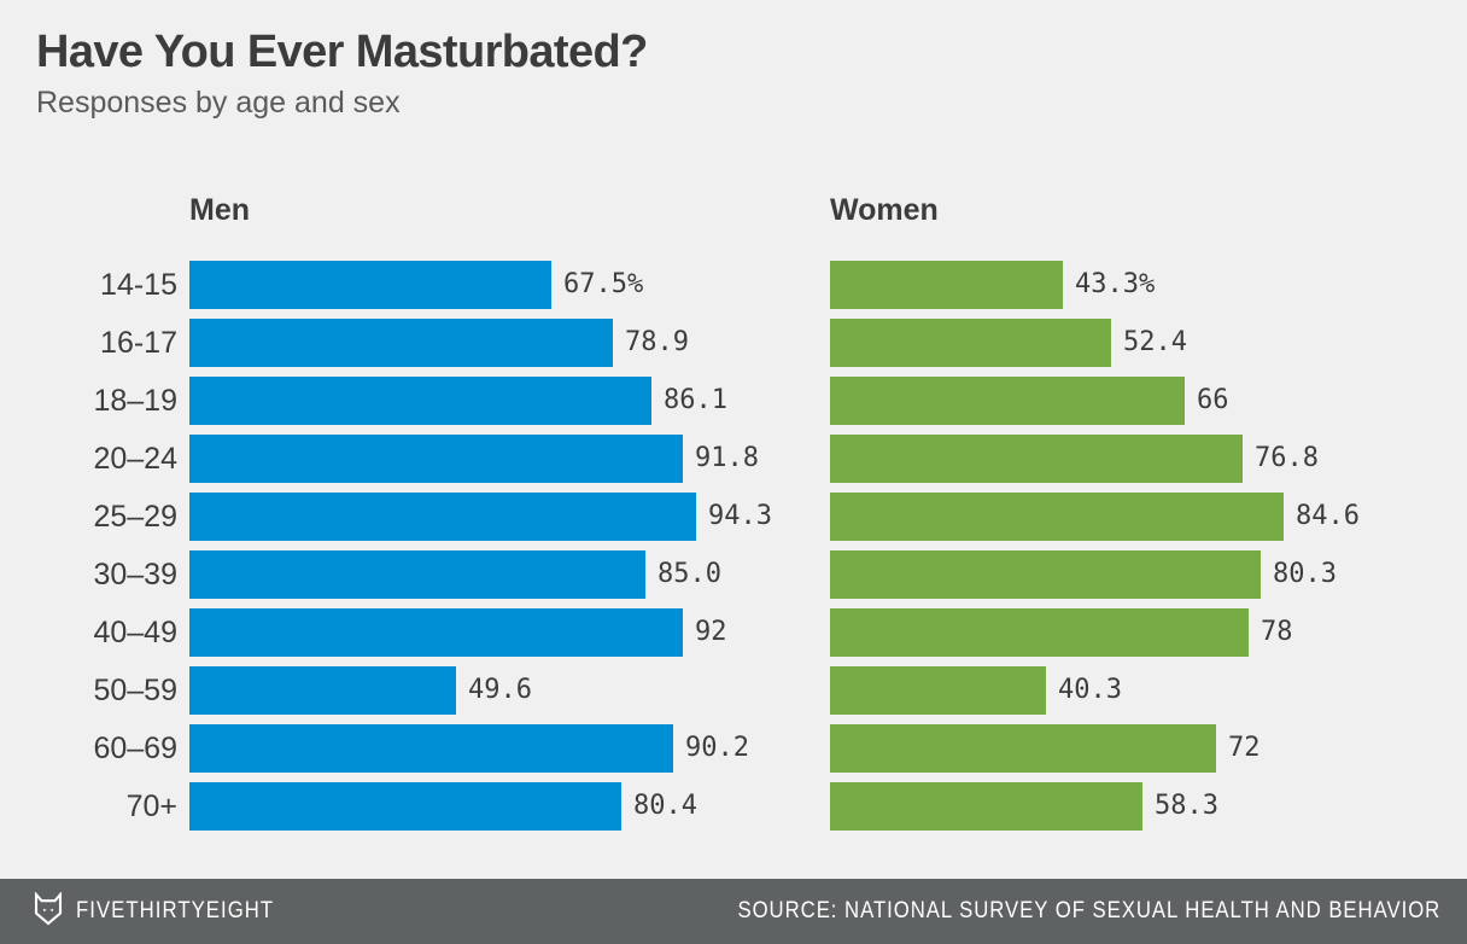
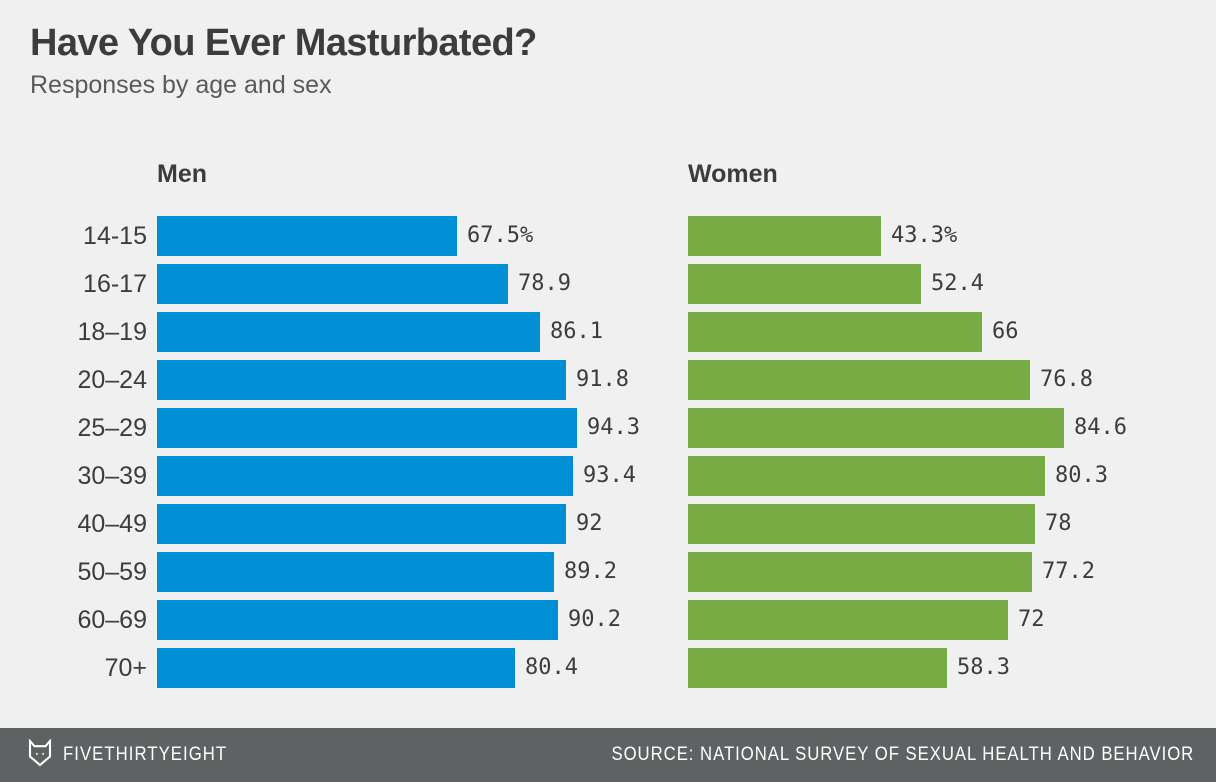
Men/30–39: 85.0 -> 93.4
Men/50–59: 49.6 -> 89.2
Women/50–59: 40.3 -> 77.2
